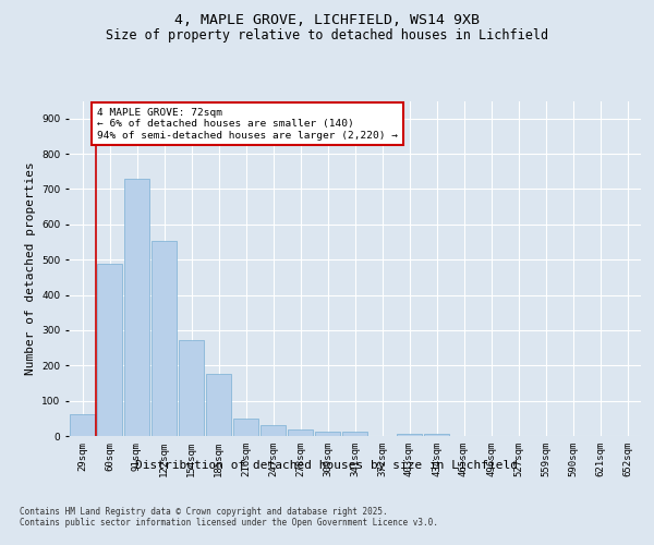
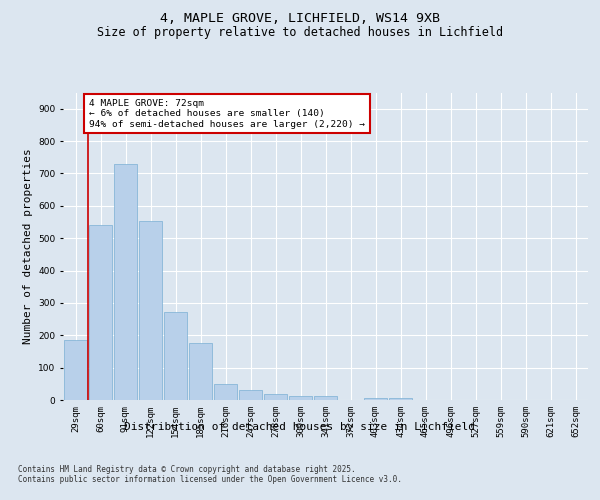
29sqm: 63 -> 185
60sqm: 487 -> 540
